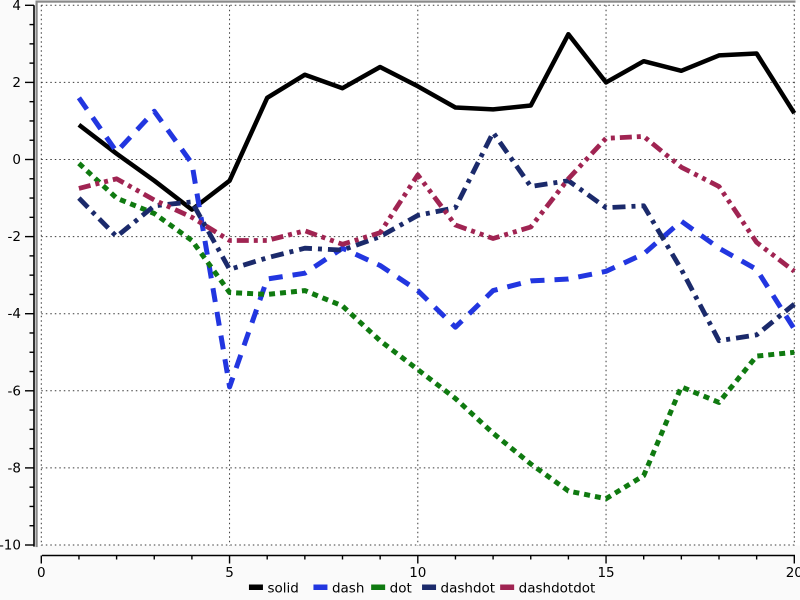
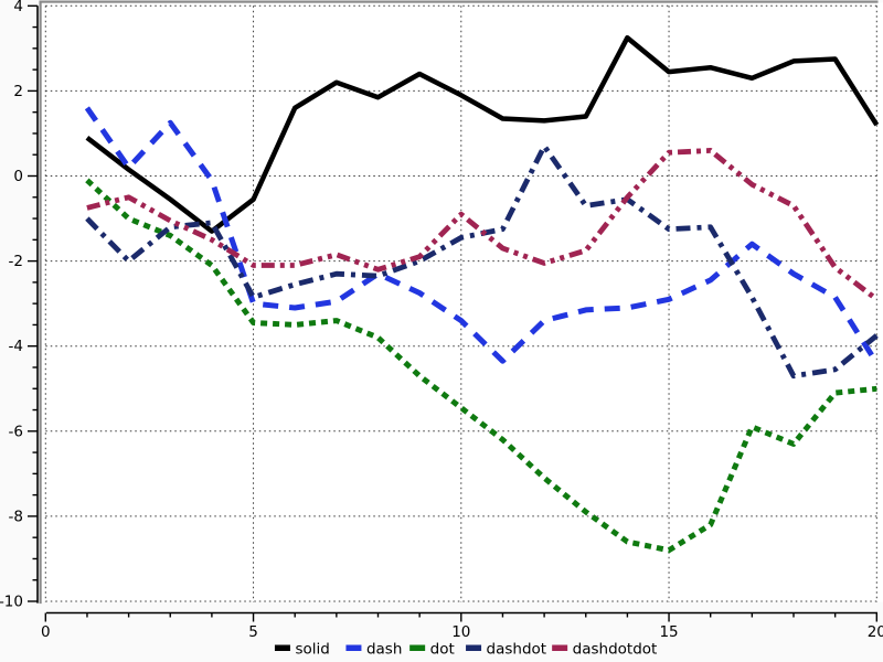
dash/5: -5.9 -> -3.0
dashdotdot/10: -0.4 -> -0.9
solid/15: 2.0 -> 2.5
